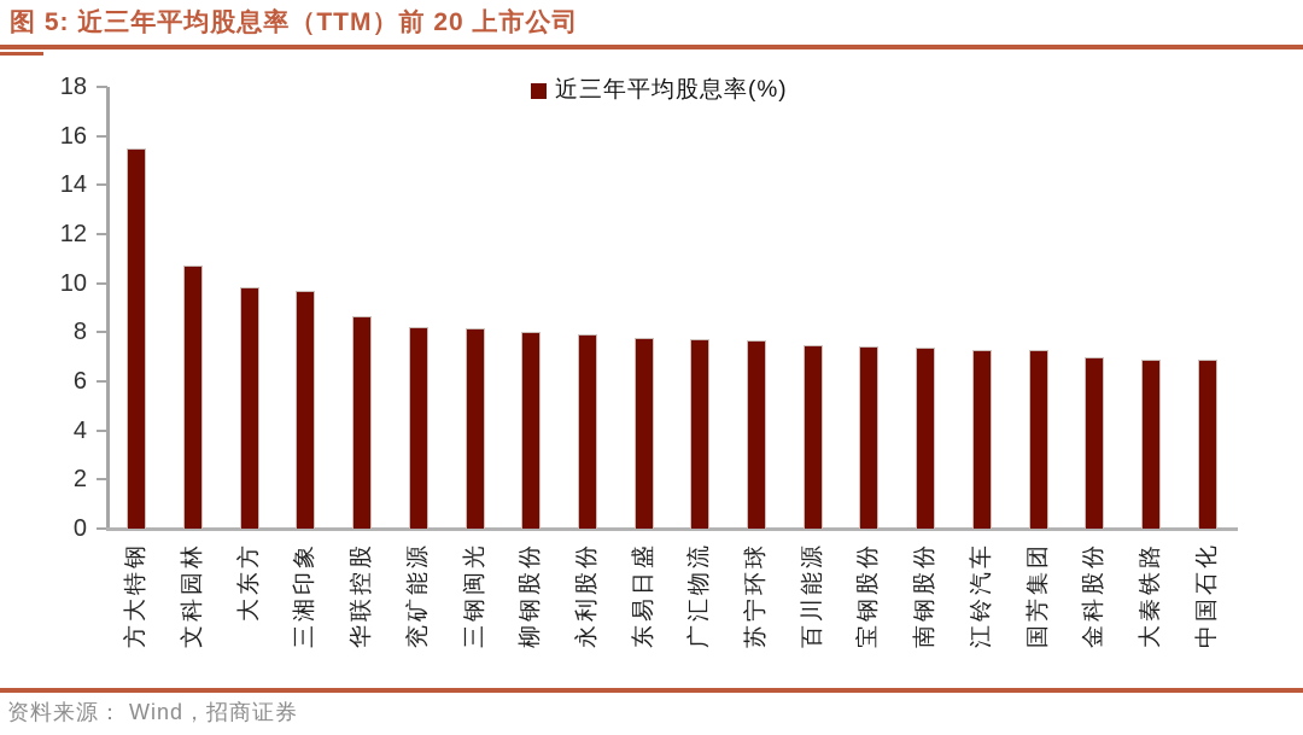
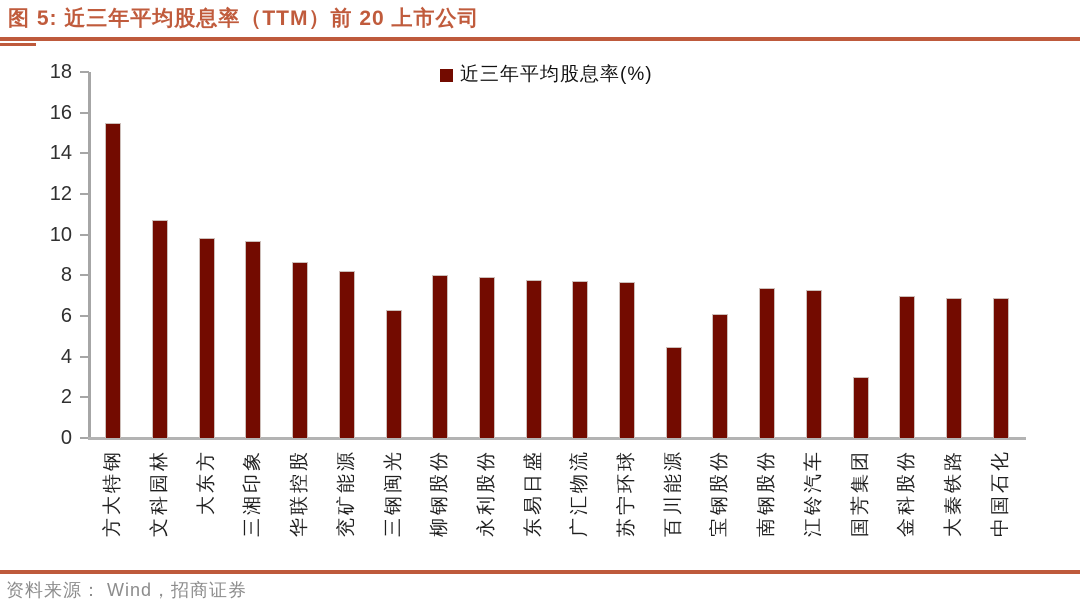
三钢闽光: 8.2 -> 6.3
百川能源: 7.5 -> 4.5
宝钢股份: 7.5 -> 6.1
国芳集团: 7.3 -> 3.0
